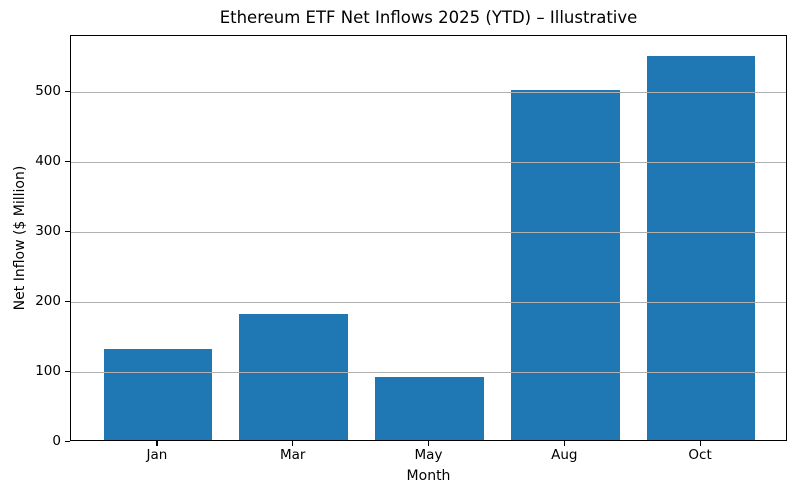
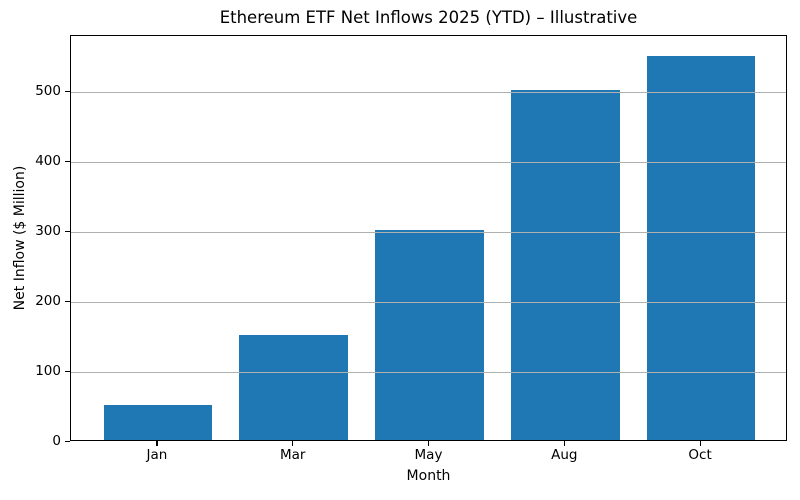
Jan: 130 -> 50
Mar: 180 -> 150
May: 90 -> 300
